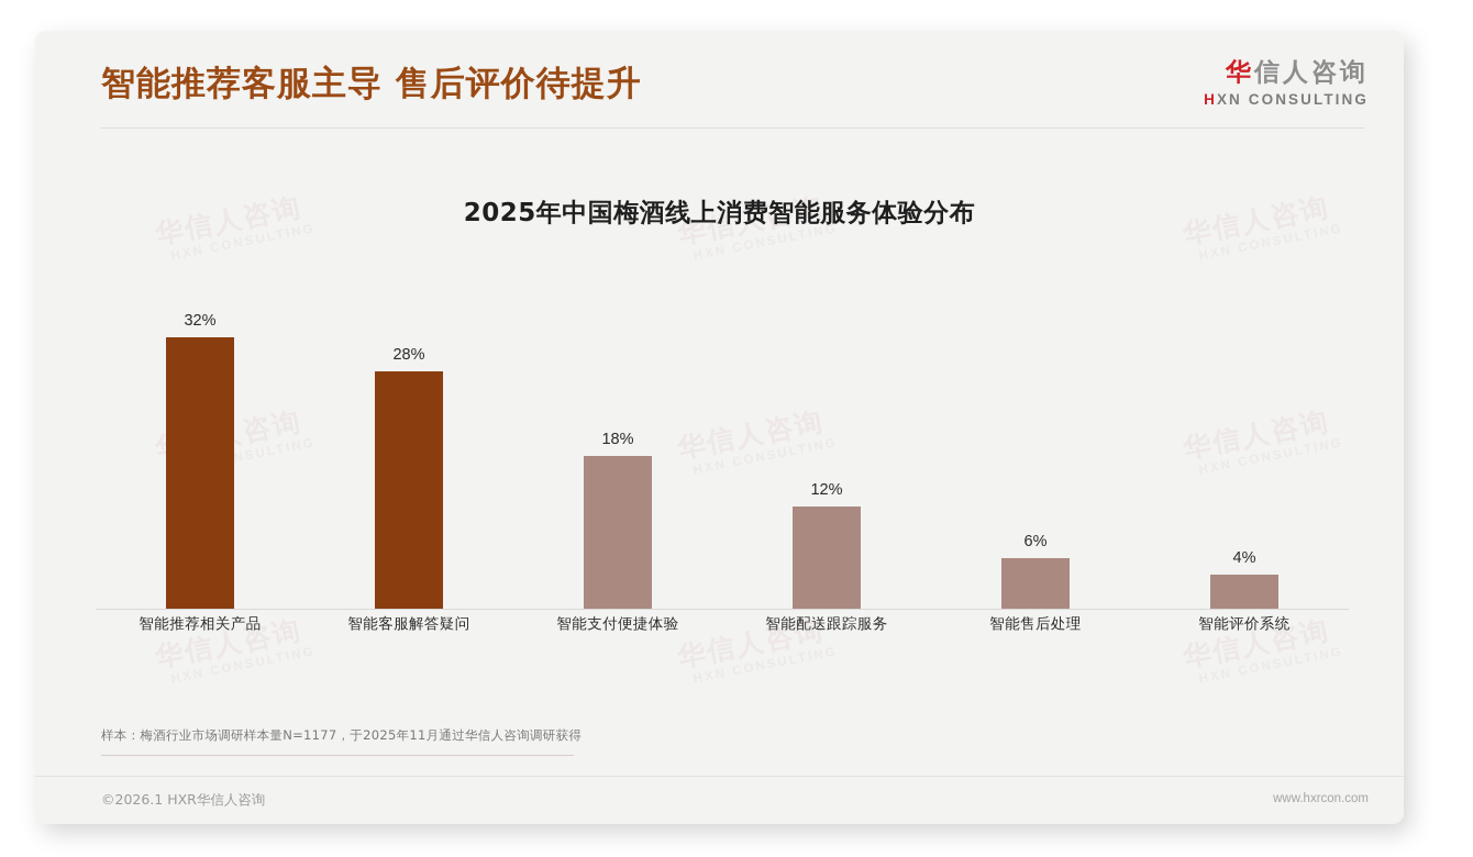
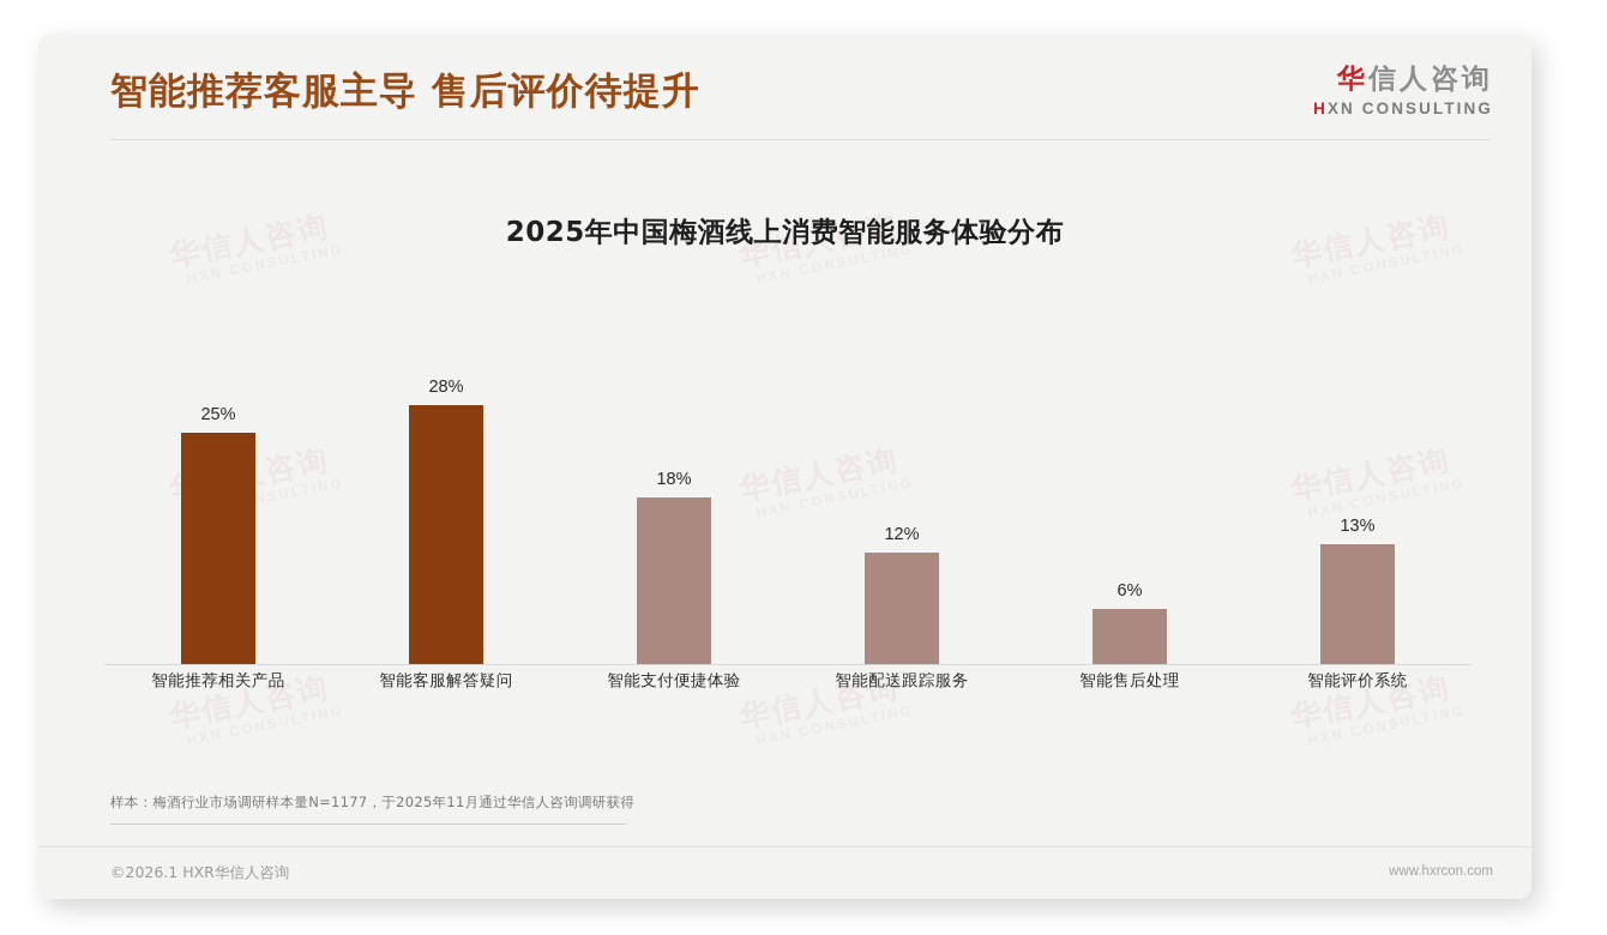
智能推荐相关产品: 32% -> 25%
智能评价系统: 4% -> 13%
